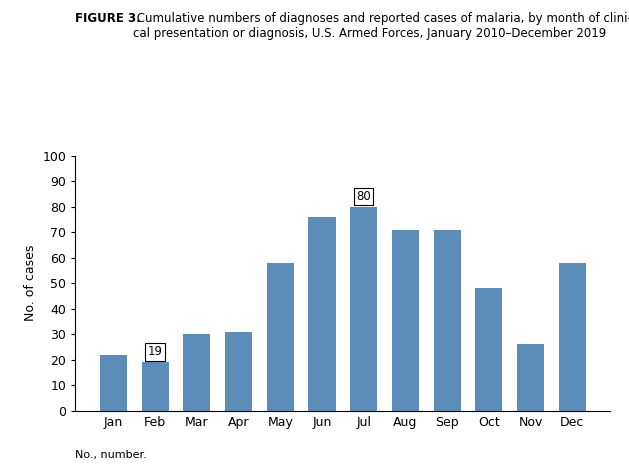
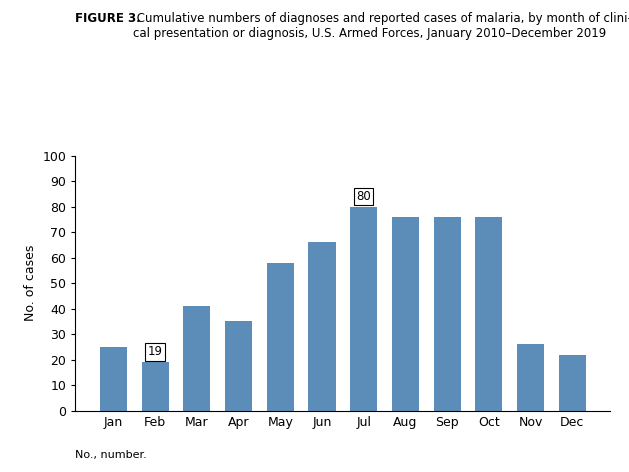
Jan: 22 -> 25
Mar: 30 -> 41
Apr: 31 -> 35
Jun: 76 -> 66
Aug: 71 -> 76
Sep: 71 -> 76
Oct: 48 -> 76
Dec: 58 -> 22
